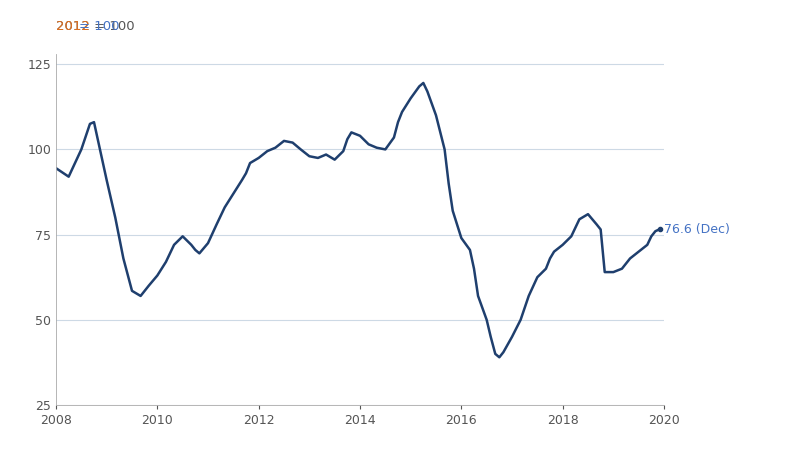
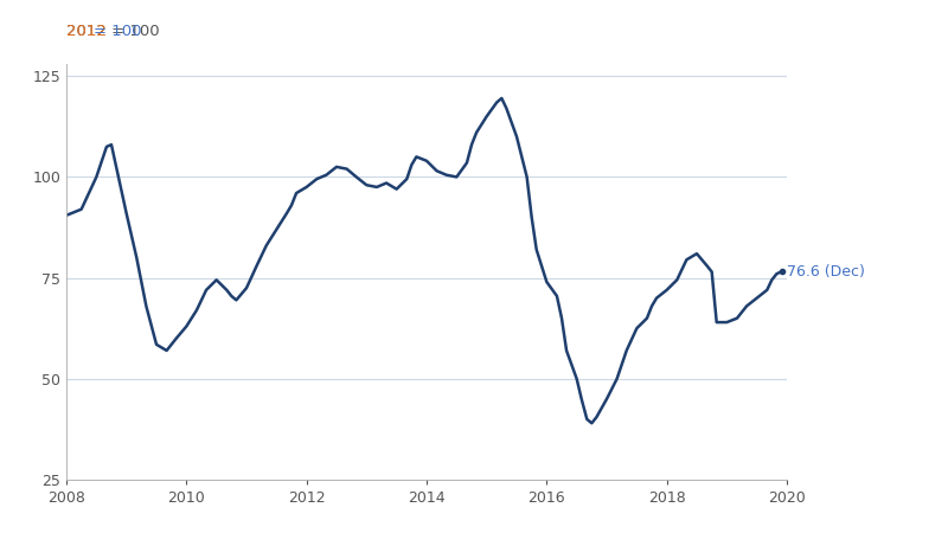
2008: 94.5 -> 90.5
